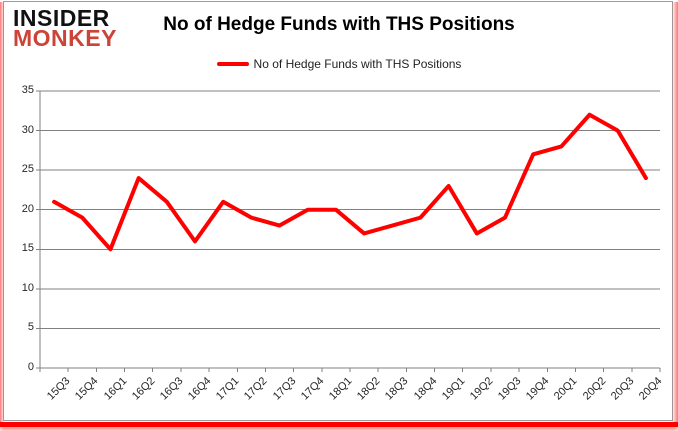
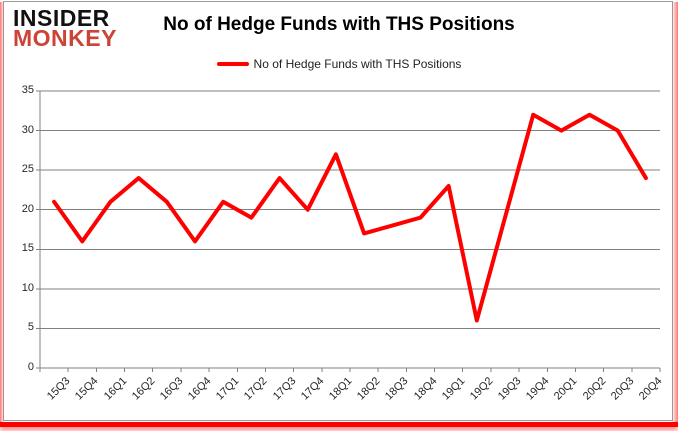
15Q4: 19 -> 16
16Q1: 15 -> 21
17Q3: 18 -> 24
18Q1: 20 -> 27
19Q2: 17 -> 6
19Q4: 27 -> 32
20Q1: 28 -> 30
